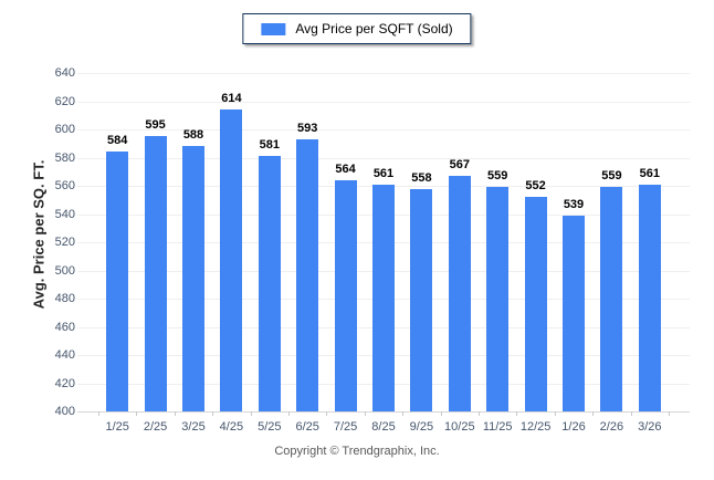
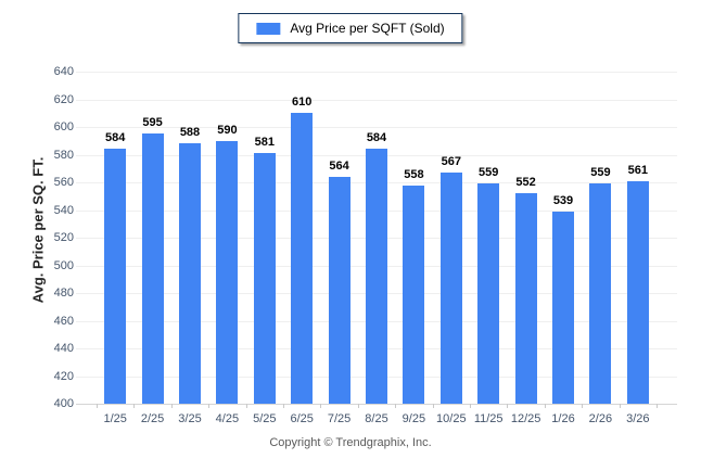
4/25: 614 -> 590
6/25: 593 -> 610
8/25: 561 -> 584
